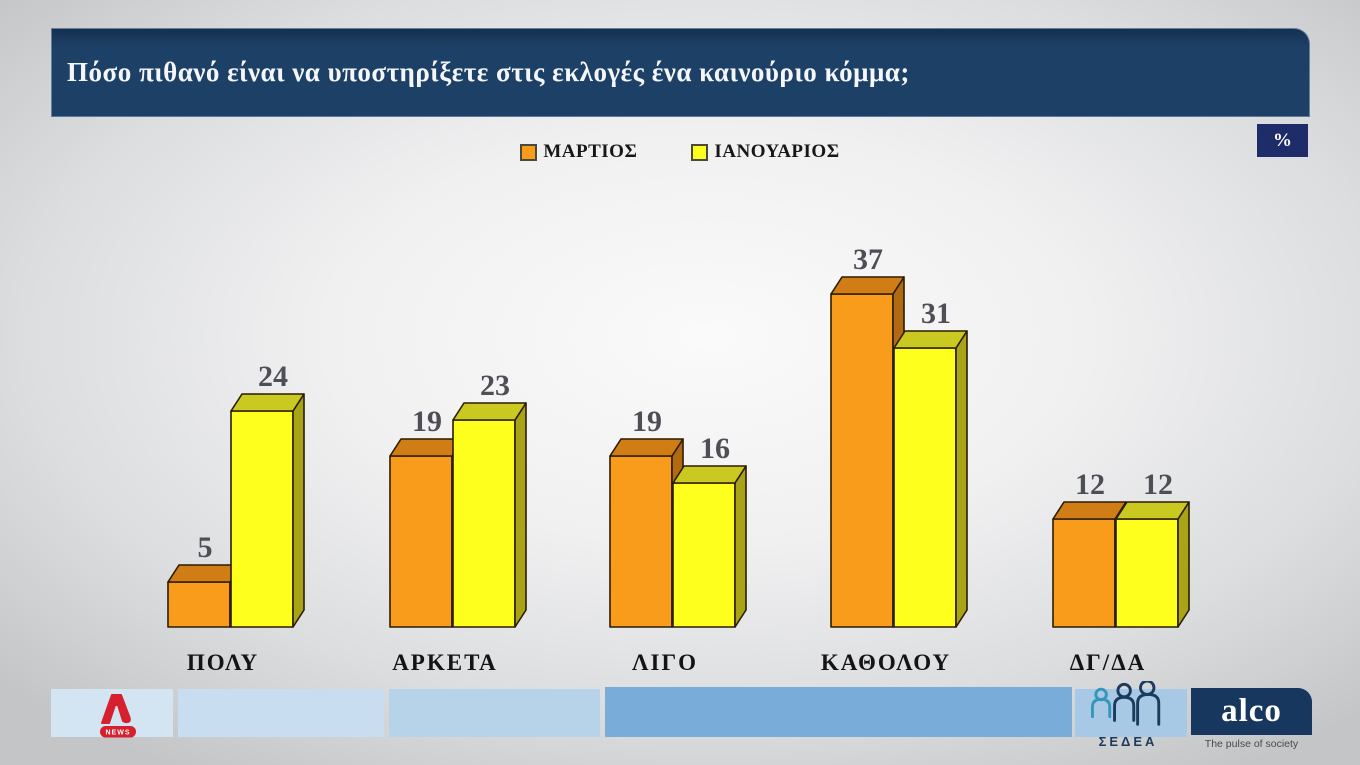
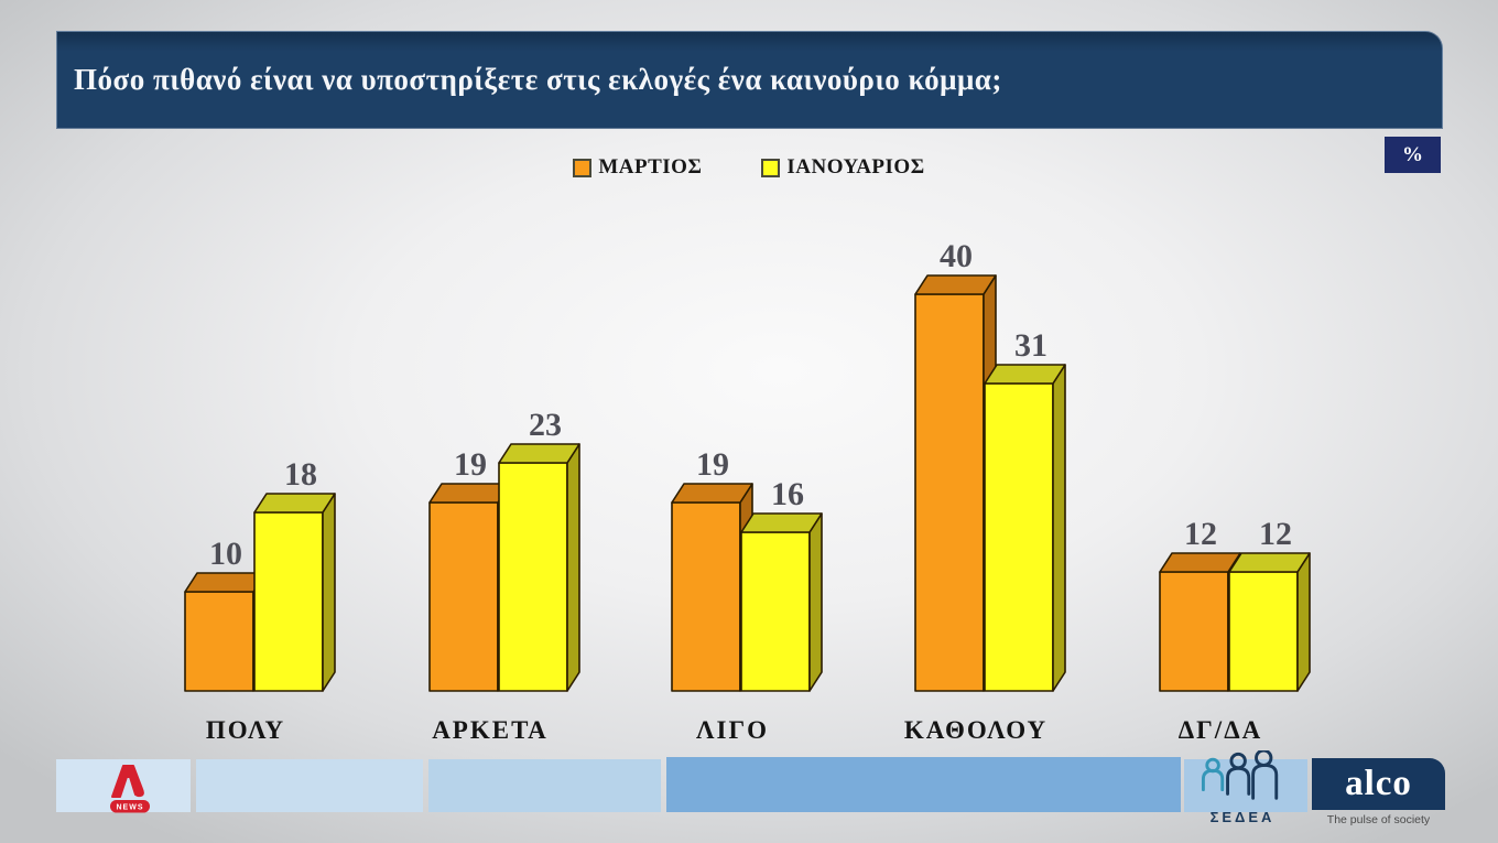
ΜΑΡΤΙΟΣ/ΠΟΛΥ: 5 -> 10
ΙΑΝΟΥΑΡΙΟΣ/ΠΟΛΥ: 24 -> 18
ΜΑΡΤΙΟΣ/ΚΑΘΟΛΟΥ: 37 -> 40
